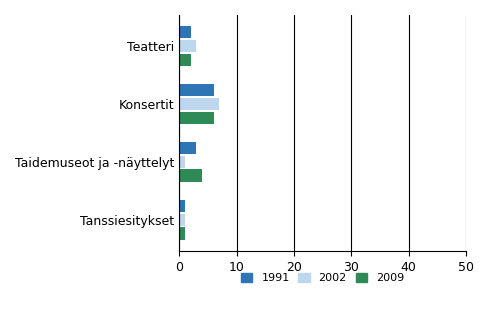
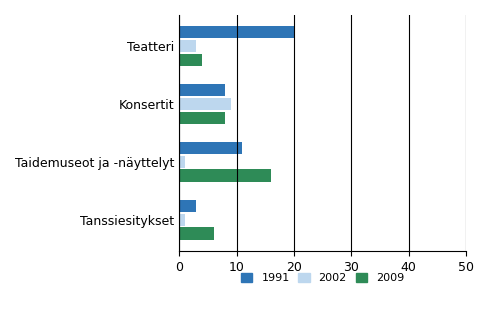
1991/Teatteri: 2 -> 20
2009/Teatteri: 2 -> 4
1991/Konsertit: 6 -> 8
2002/Konsertit: 7 -> 9
2009/Konsertit: 6 -> 8
1991/Taidemuseot ja -näyttelyt: 3 -> 11
2009/Taidemuseot ja -näyttelyt: 4 -> 16
1991/Tanssiesitykset: 1 -> 3
2009/Tanssiesitykset: 1 -> 6
